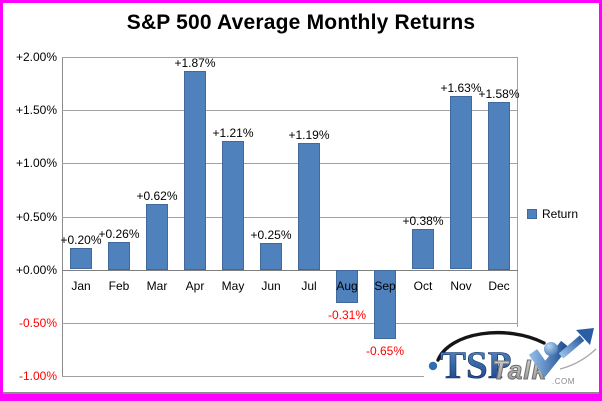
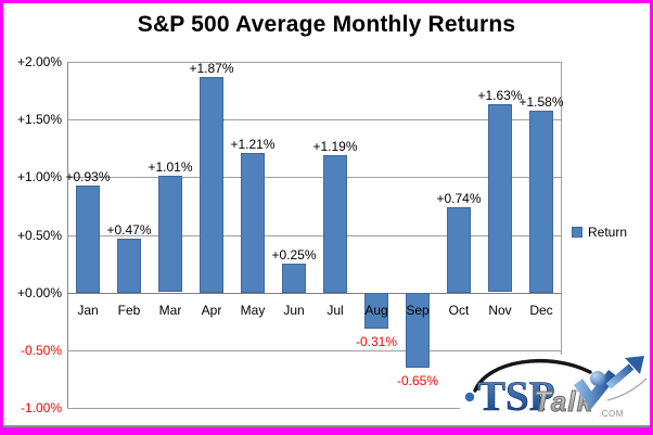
Jan: +0.20% -> +0.93%
Feb: +0.26% -> +0.47%
Mar: +0.62% -> +1.01%
Oct: +0.38% -> +0.74%
